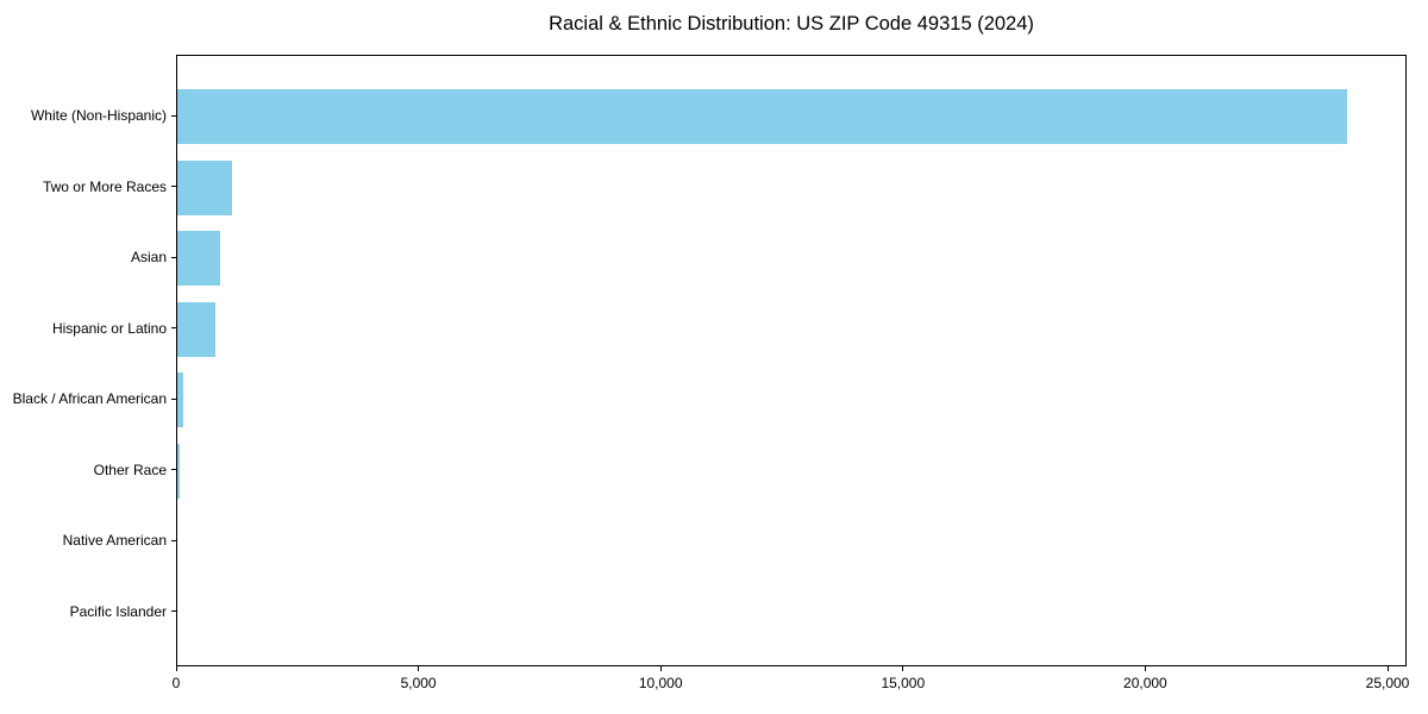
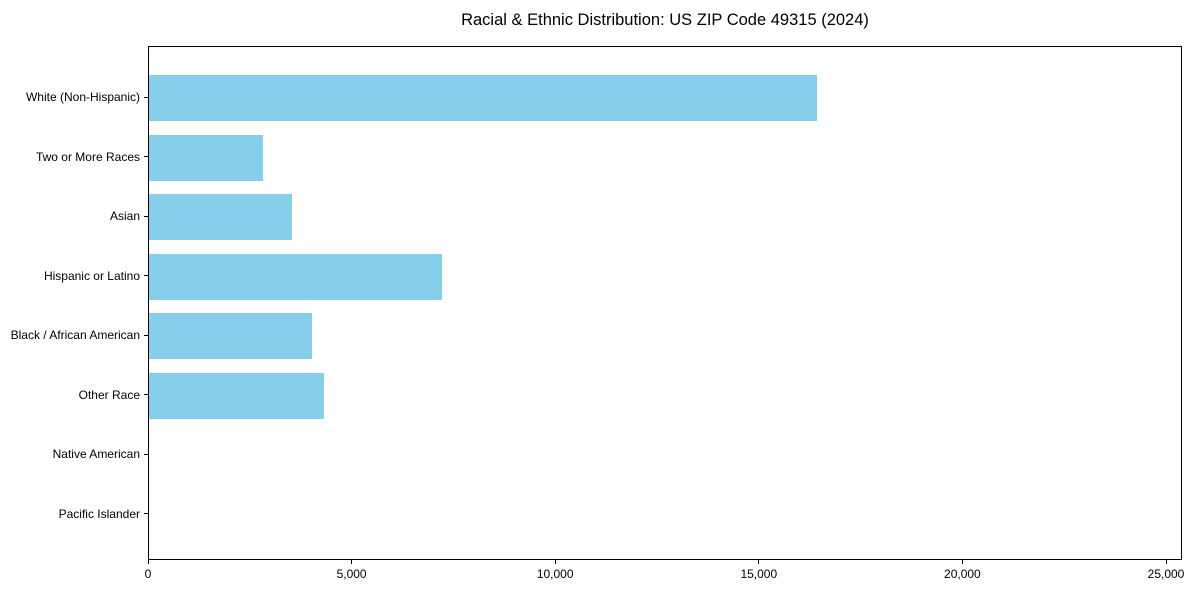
White (Non-Hispanic): 24200 -> 16400
Two or More Races: 1100 -> 2800
Asian: 900 -> 3500
Hispanic or Latino: 800 -> 7200
Black / African American: 100 -> 4000
Other Race: 100 -> 4300
